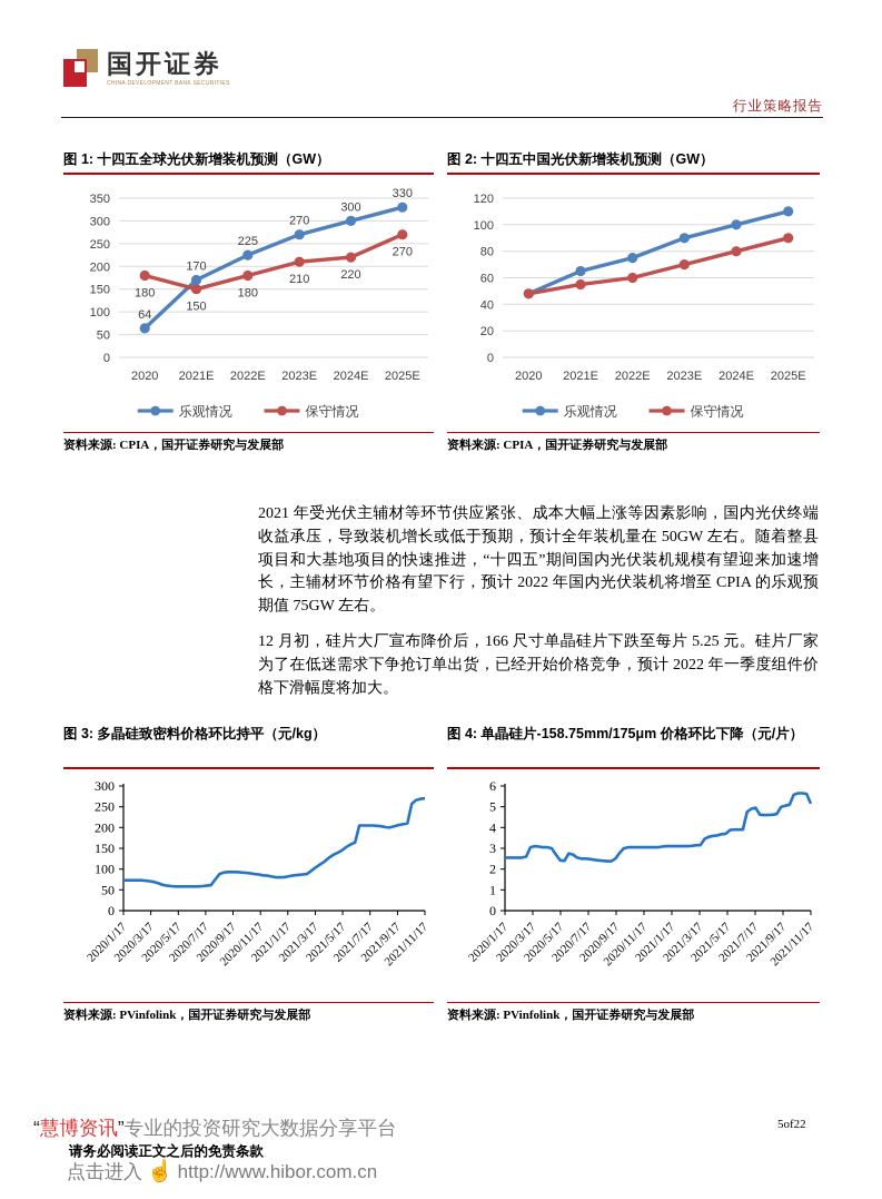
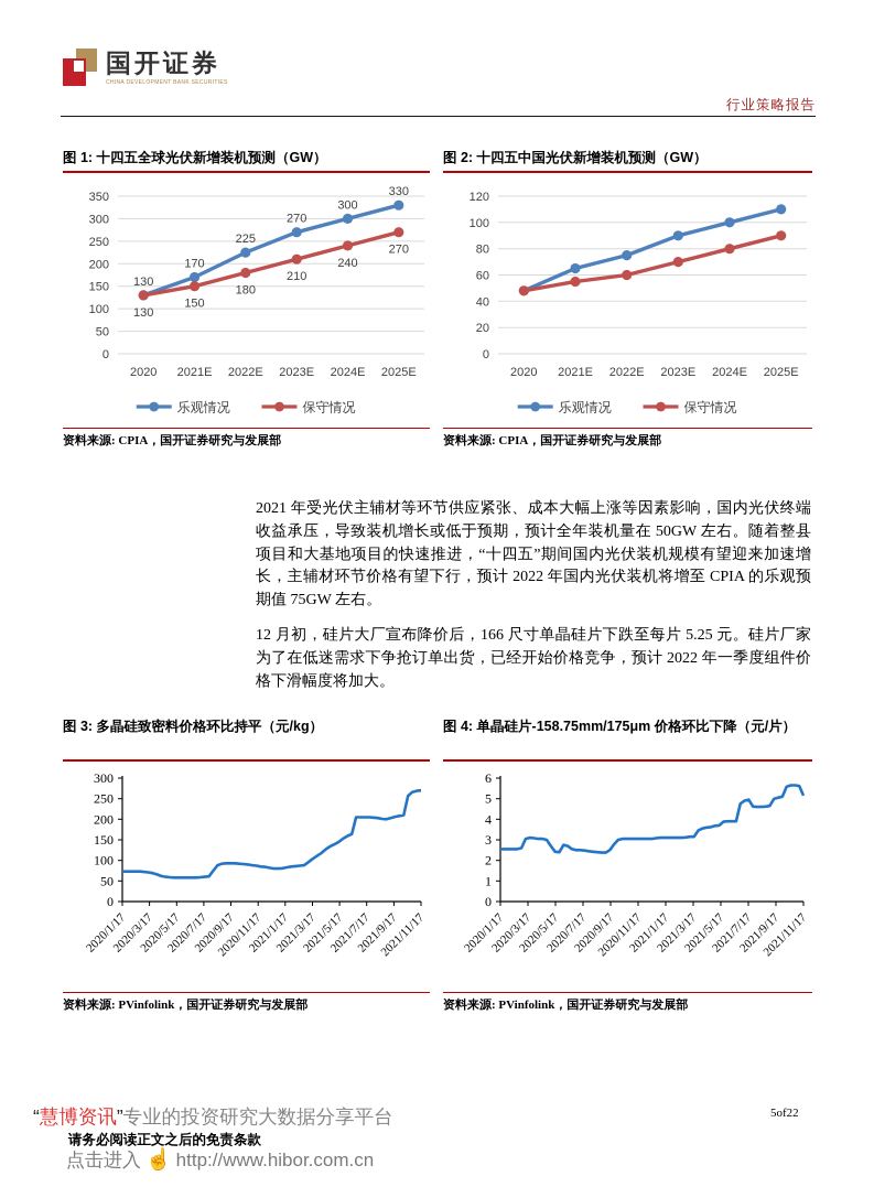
图 1: 十四五全球光伏新增装机预测（GW）/乐观情况/2020: 64 -> 130
图 1: 十四五全球光伏新增装机预测（GW）/保守情况/2020: 180 -> 130
图 1: 十四五全球光伏新增装机预测（GW）/保守情况/2024E: 220 -> 240
